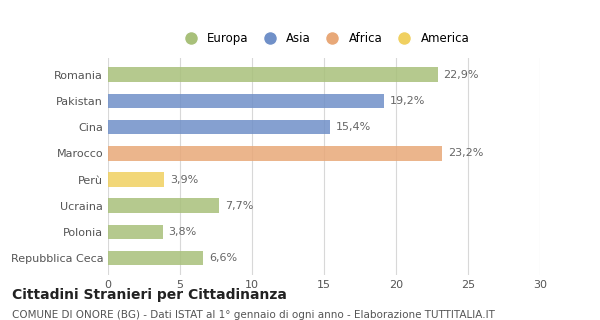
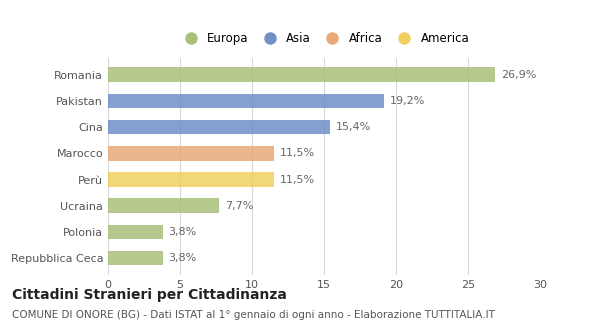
Romania: 22,9% -> 26,9%
Marocco: 23,2% -> 11,5%
Perù: 3,9% -> 11,5%
Repubblica Ceca: 6,6% -> 3,8%
